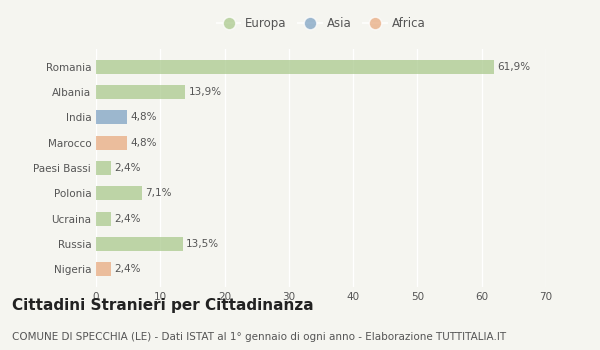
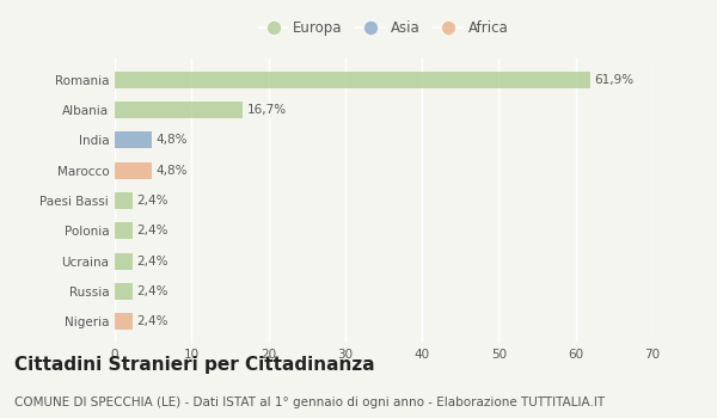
Albania: 13,9% -> 16,7%
Polonia: 7,1% -> 2,4%
Russia: 13,5% -> 2,4%
